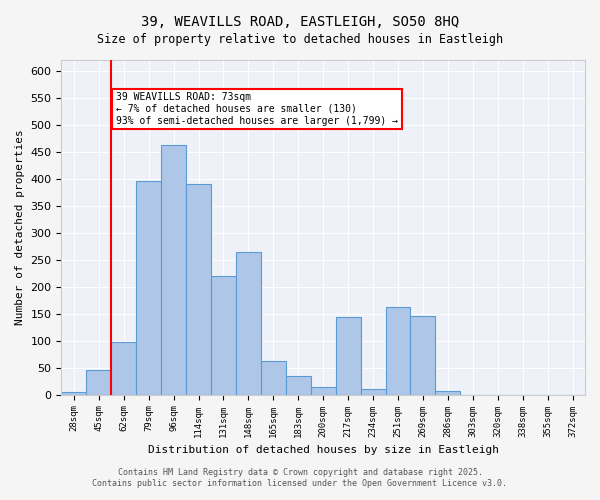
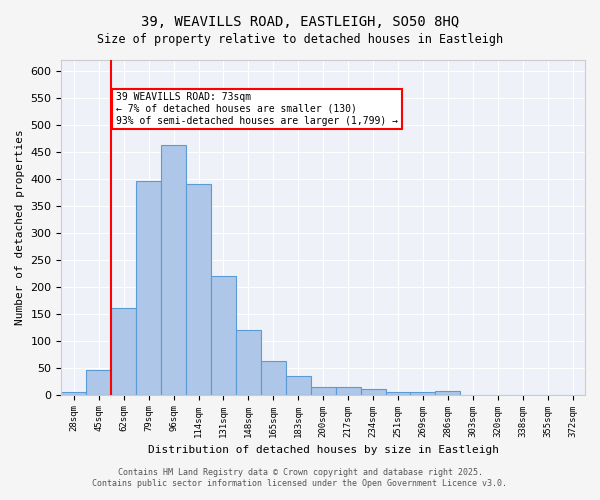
62sqm: 98 -> 160
148sqm: 264 -> 120
217sqm: 144 -> 15
251sqm: 162 -> 5
269sqm: 146 -> 5
